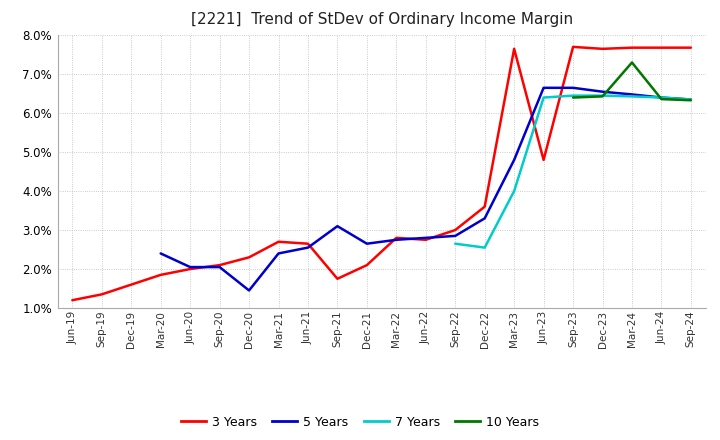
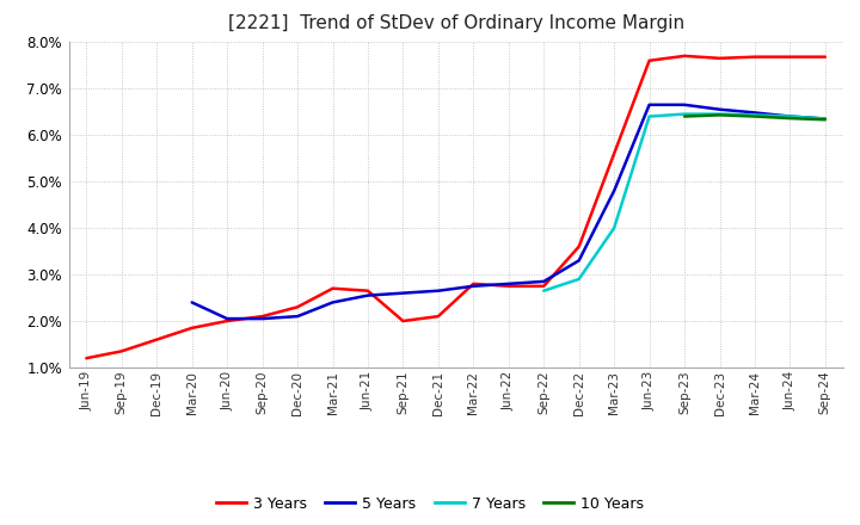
5 Years/Dec-20: 1.45% -> 2.10%
3 Years/Sep-21: 1.75% -> 2.00%
5 Years/Sep-21: 3.10% -> 2.60%
3 Years/Sep-22: 3.00% -> 2.75%
7 Years/Dec-22: 2.55% -> 2.90%
3 Years/Mar-23: 7.65% -> 5.60%
3 Years/Jun-23: 4.80% -> 7.60%
10 Years/Mar-24: 7.30% -> 6.40%
